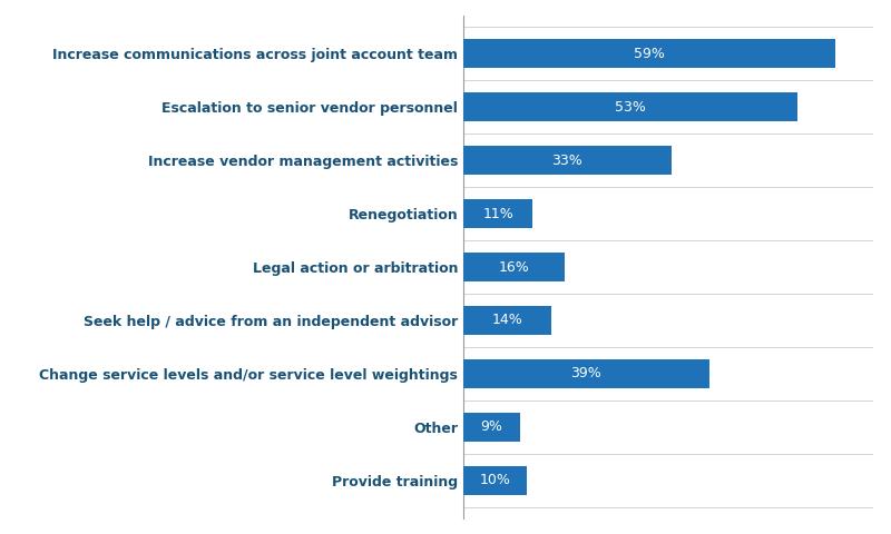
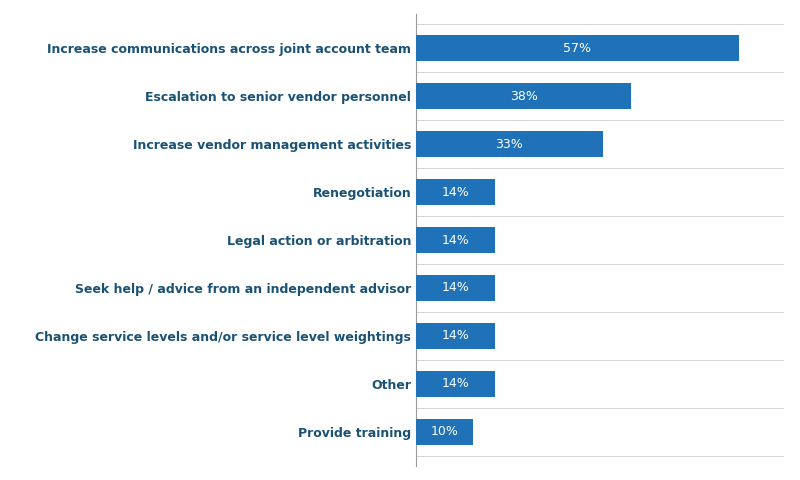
Increase communications across joint account team: 59% -> 57%
Escalation to senior vendor personnel: 53% -> 38%
Renegotiation: 11% -> 14%
Legal action or arbitration: 16% -> 14%
Change service levels and/or service level weightings: 39% -> 14%
Other: 9% -> 14%
